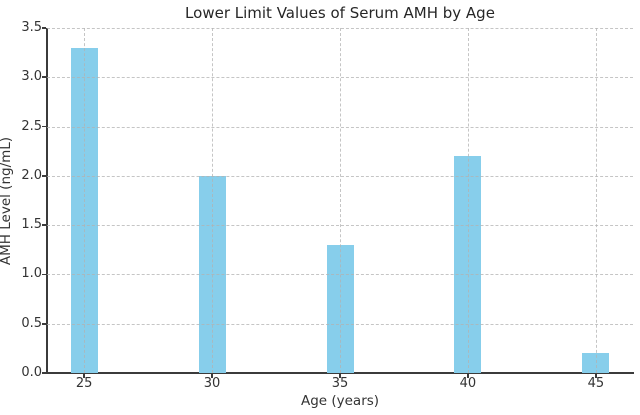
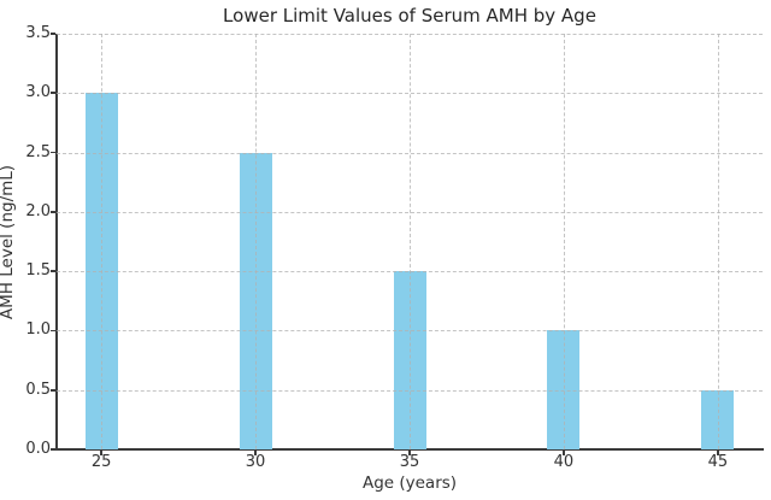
25: 3.3 -> 3.0
30: 2.0 -> 2.5
35: 1.3 -> 1.5
40: 2.2 -> 1.0
45: 0.2 -> 0.5
